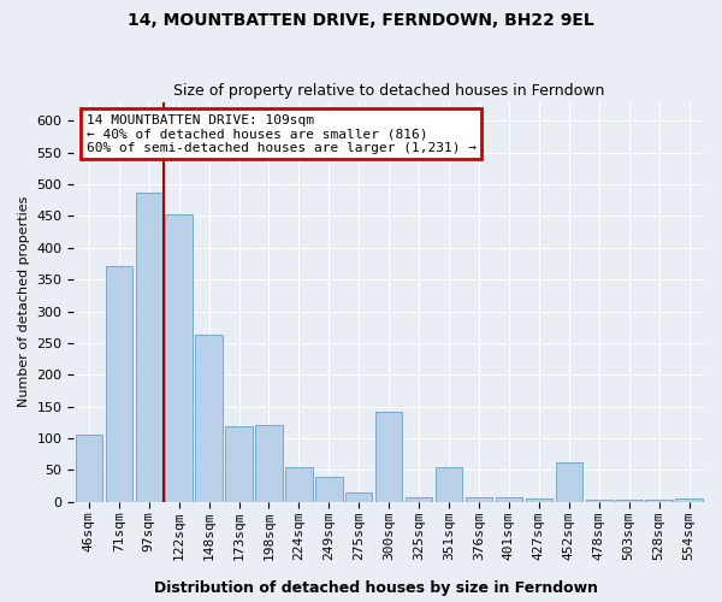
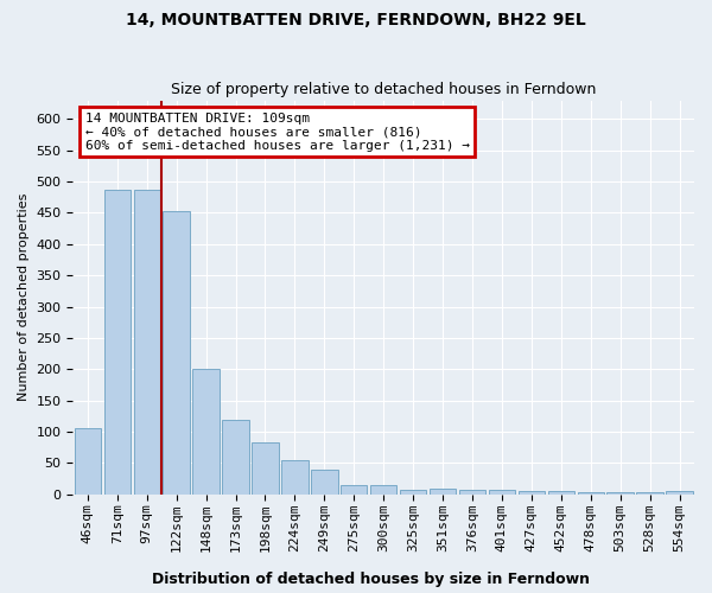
71sqm: 372 -> 487
148sqm: 264 -> 200
198sqm: 122 -> 83
300sqm: 142 -> 15
351sqm: 54 -> 10
452sqm: 62 -> 5
